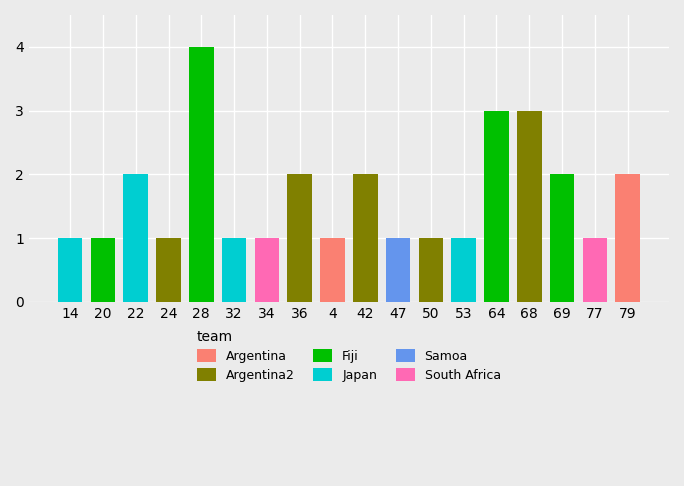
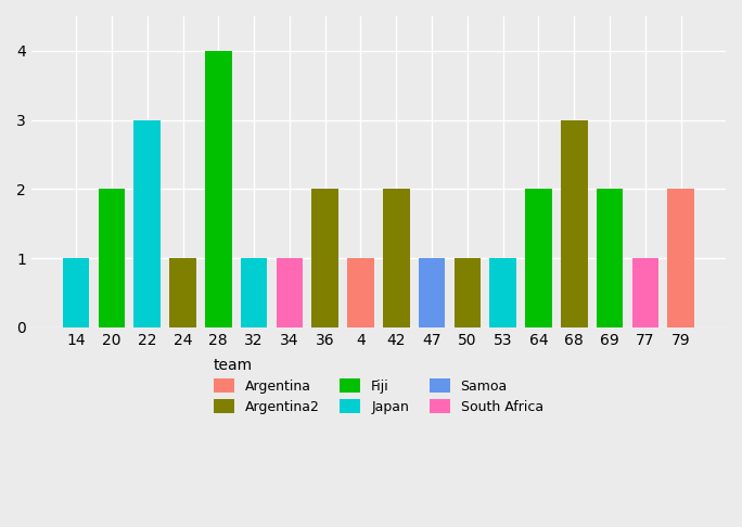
20: 1 -> 2
22: 2 -> 3
64: 3 -> 2
